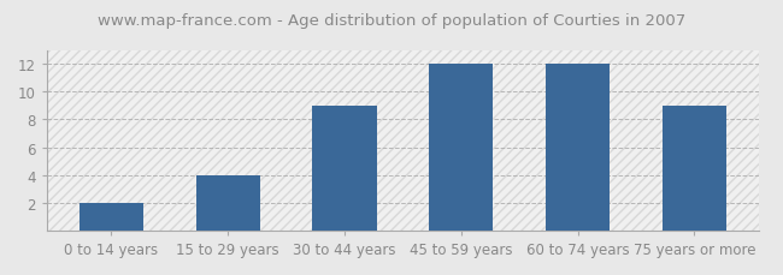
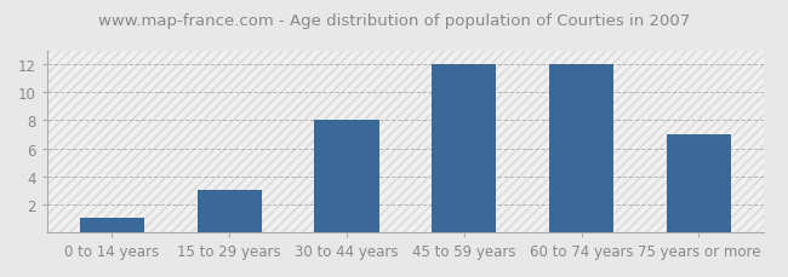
0 to 14 years: 2 -> 1
15 to 29 years: 4 -> 3
30 to 44 years: 9 -> 8
75 years or more: 9 -> 7
